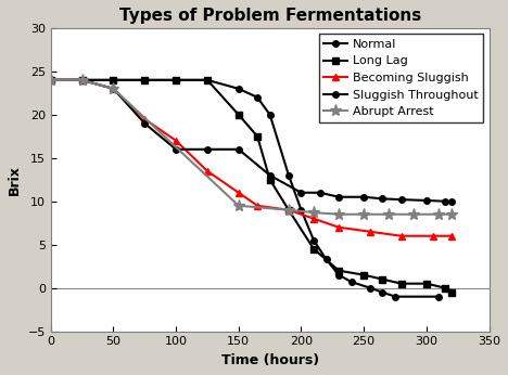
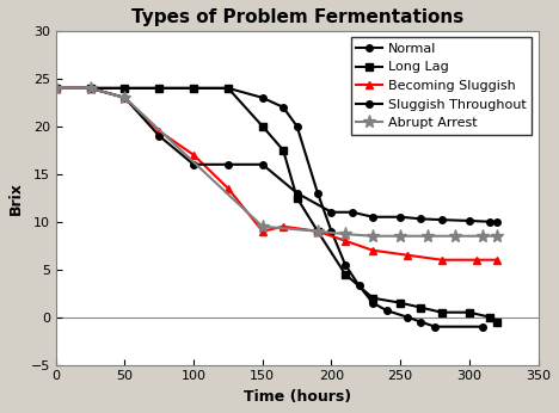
Becoming Sluggish/150: 11.0 -> 9.0
